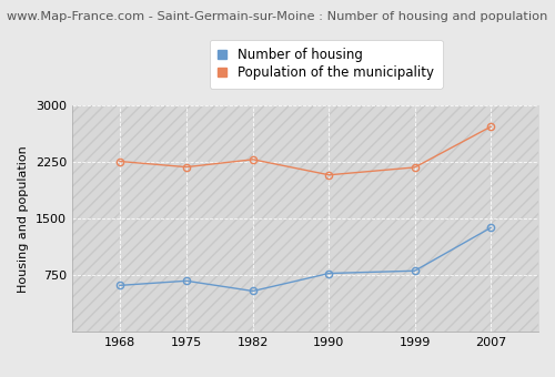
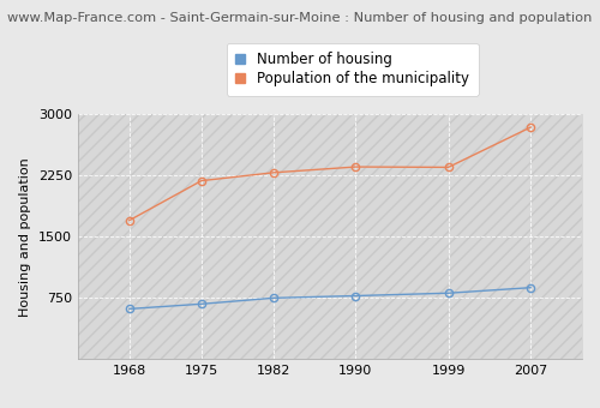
Population of the municipality/1968: 2260 -> 1700
Number of housing/1982: 540 -> 750
Population of the municipality/1990: 2080 -> 2360
Population of the municipality/1999: 2180 -> 2350
Number of housing/2007: 1380 -> 880
Population of the municipality/2007: 2720 -> 2840
